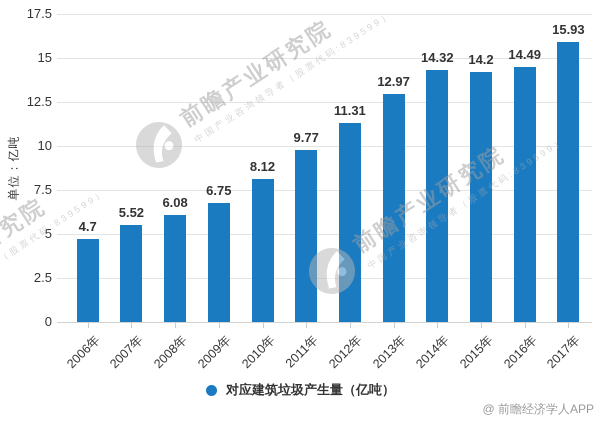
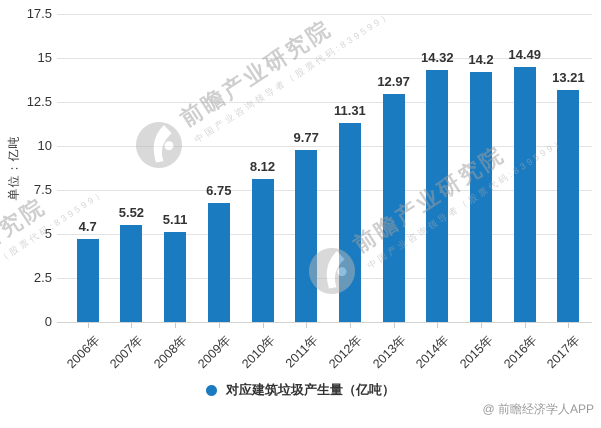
2008年: 6.08 -> 5.11
2017年: 15.93 -> 13.21
